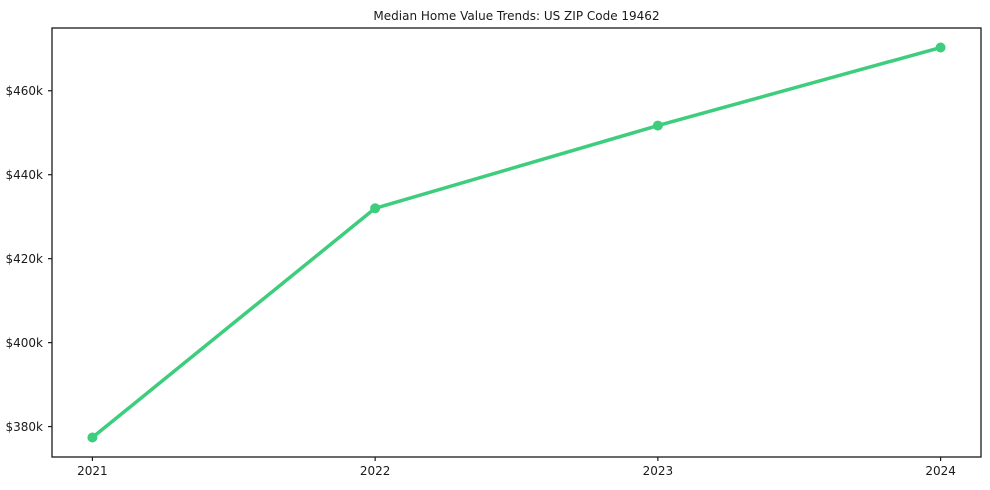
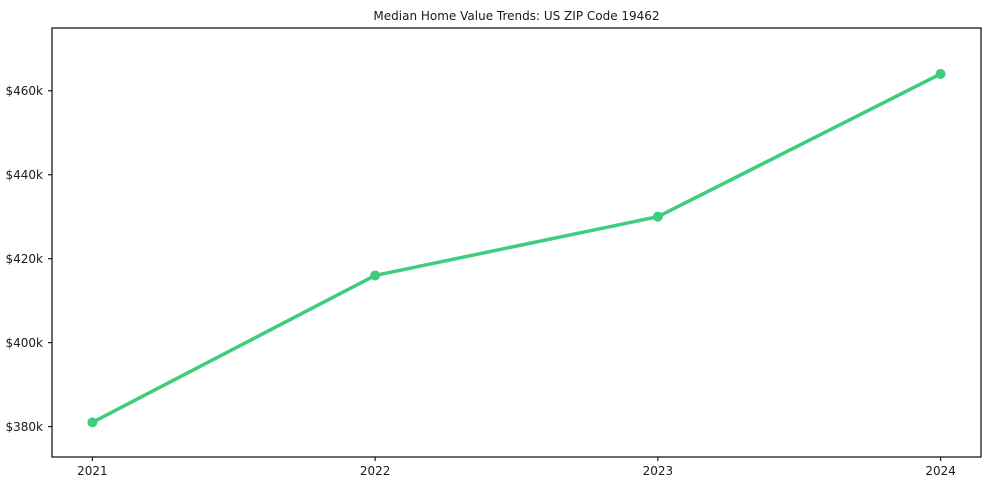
2021: $377k -> $381k
2022: $432k -> $416k
2023: $452k -> $430k
2024: $470k -> $464k
